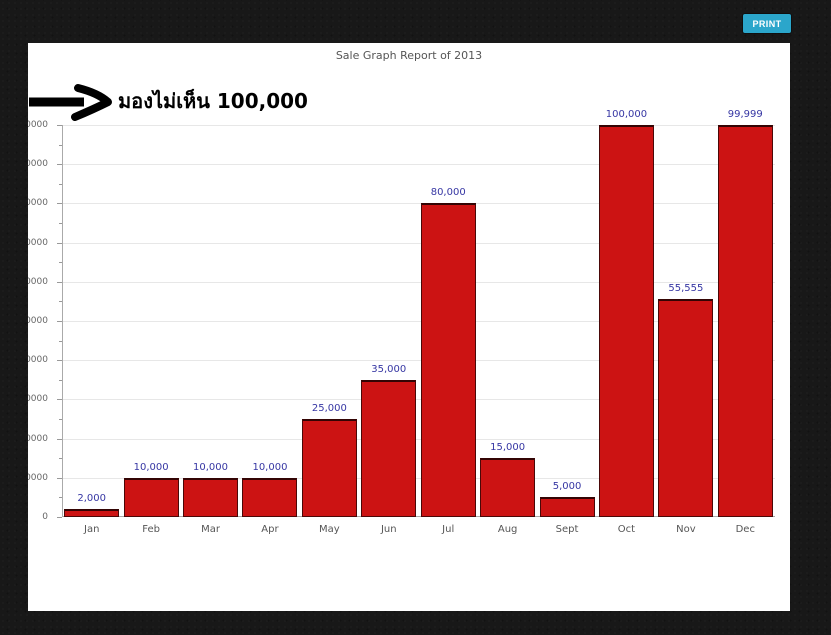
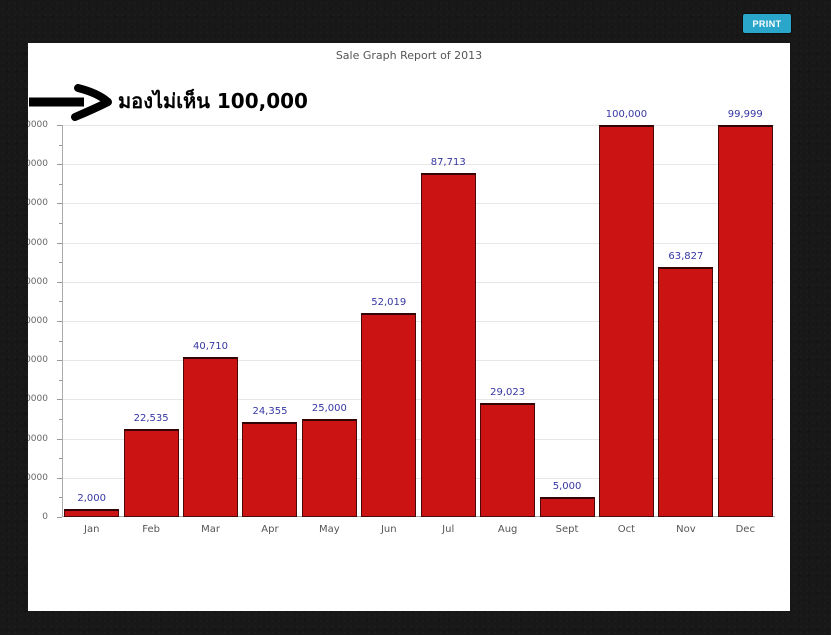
Feb: 10,000 -> 22,535
Mar: 10,000 -> 40,710
Apr: 10,000 -> 24,355
Jun: 35,000 -> 52,019
Jul: 80,000 -> 87,713
Aug: 15,000 -> 29,023
Nov: 55,555 -> 63,827
